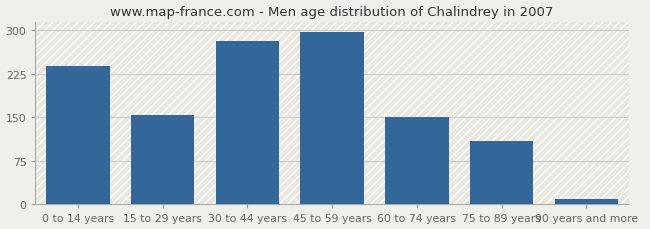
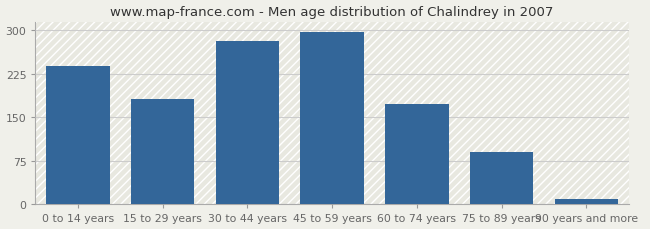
15 to 29 years: 154 -> 182
60 to 74 years: 150 -> 173
75 to 89 years: 110 -> 90
